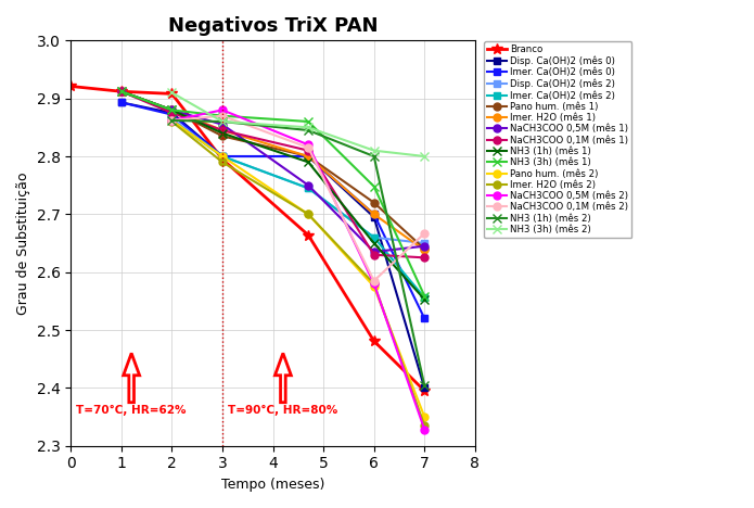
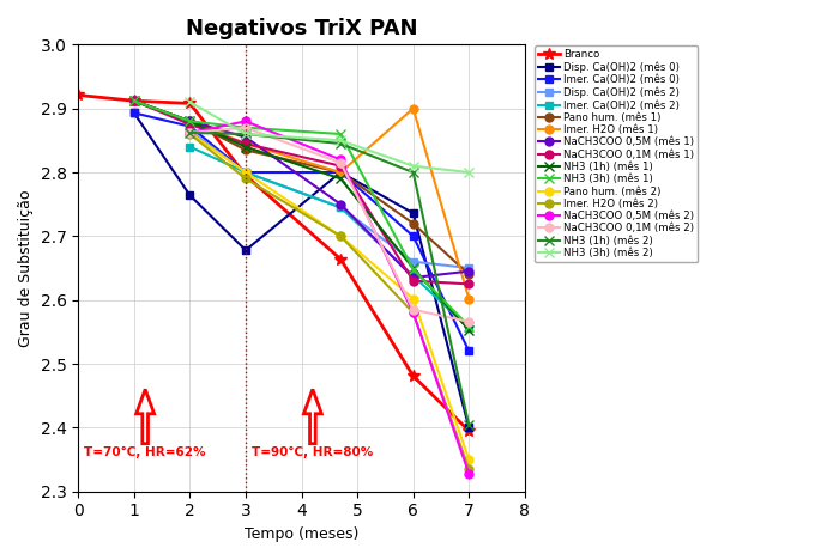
Disp. Ca(OH)2 (mês 0)/2: 2.875 -> 2.764
Imer. Ca(OH)2 (mês 2)/2: 2.862 -> 2.840
Disp. Ca(OH)2 (mês 0)/3: 2.800 -> 2.678
Disp. Ca(OH)2 (mês 0)/6: 2.695 -> 2.736
Imer. Ca(OH)2 (mês 2)/6: 2.660 -> 2.638
Imer. H2O (mês 1)/6: 2.700 -> 2.900
NH3 (3h) (mês 1)/6: 2.748 -> 2.648
Pano hum. (mês 2)/6: 2.575 -> 2.602
Imer. H2O (mês 1)/7: 2.638 -> 2.602
NaCH3COO 0,1M (mês 2)/7: 2.667 -> 2.566
